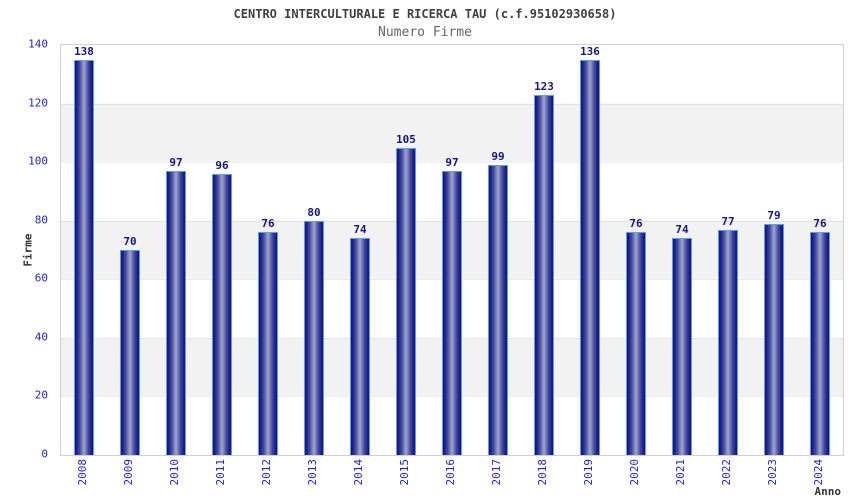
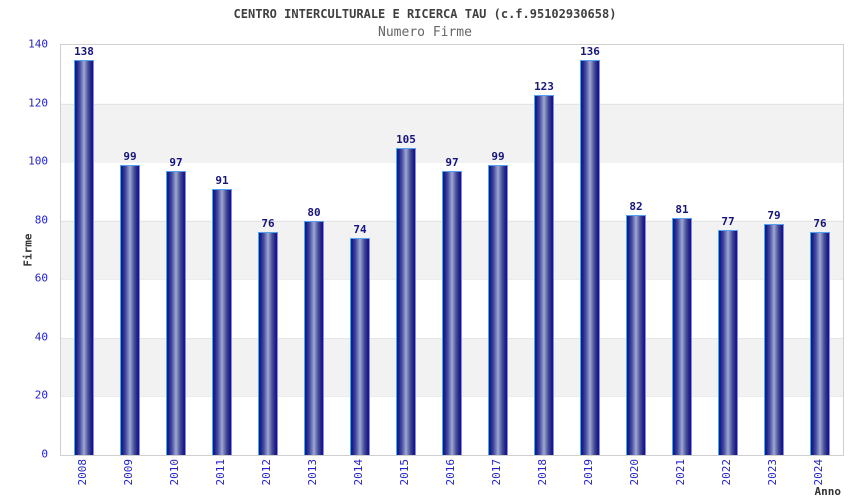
2009: 70 -> 99
2011: 96 -> 91
2020: 76 -> 82
2021: 74 -> 81
